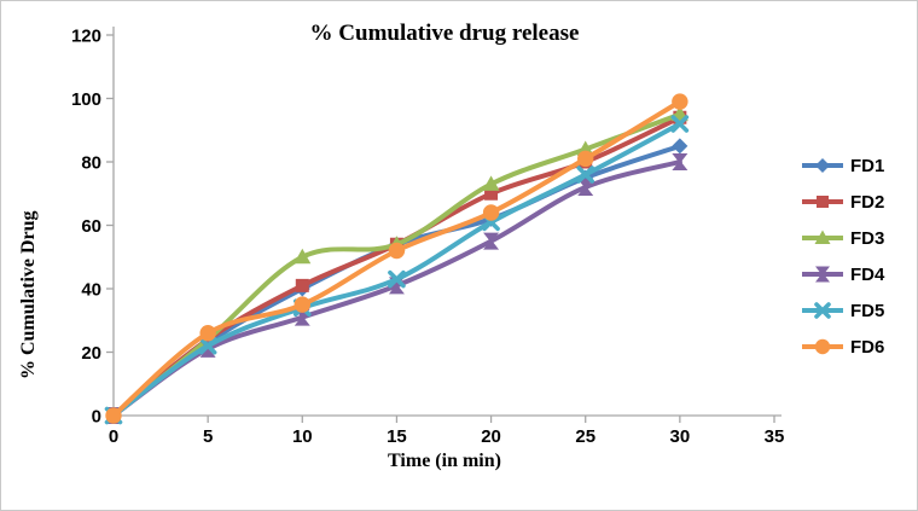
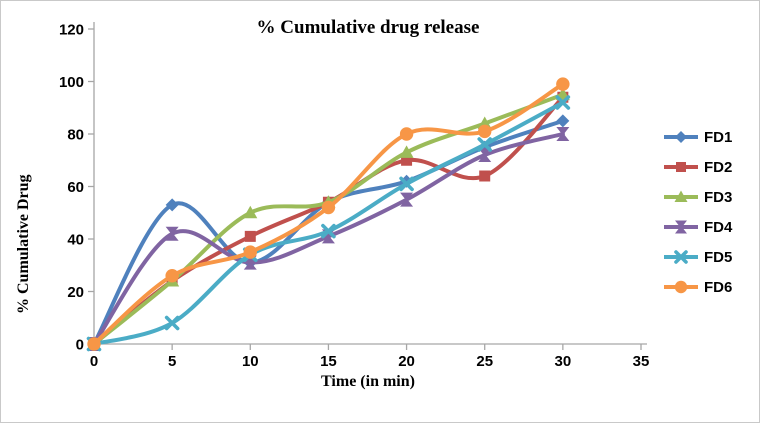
FD1/5: 23 -> 53
FD4/5: 21 -> 42
FD5/5: 22 -> 8
FD1/10: 40 -> 31
FD6/20: 64 -> 80
FD2/25: 80 -> 64
